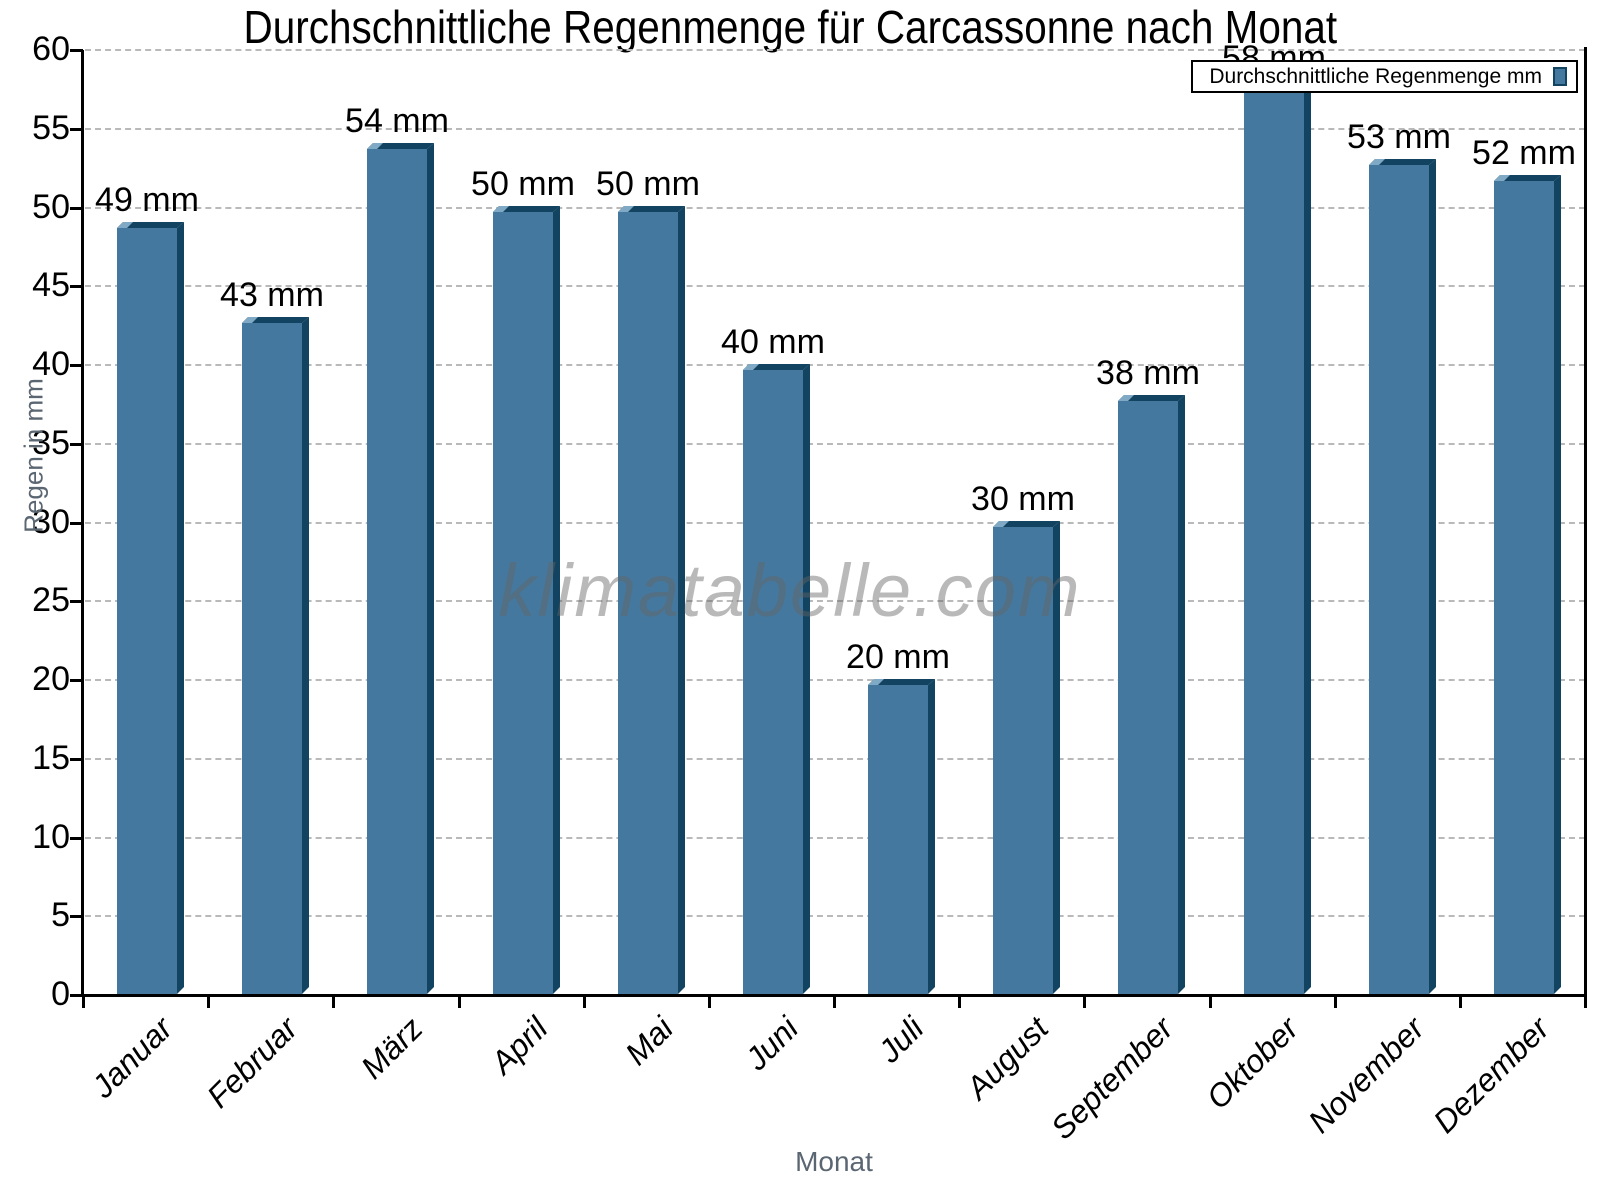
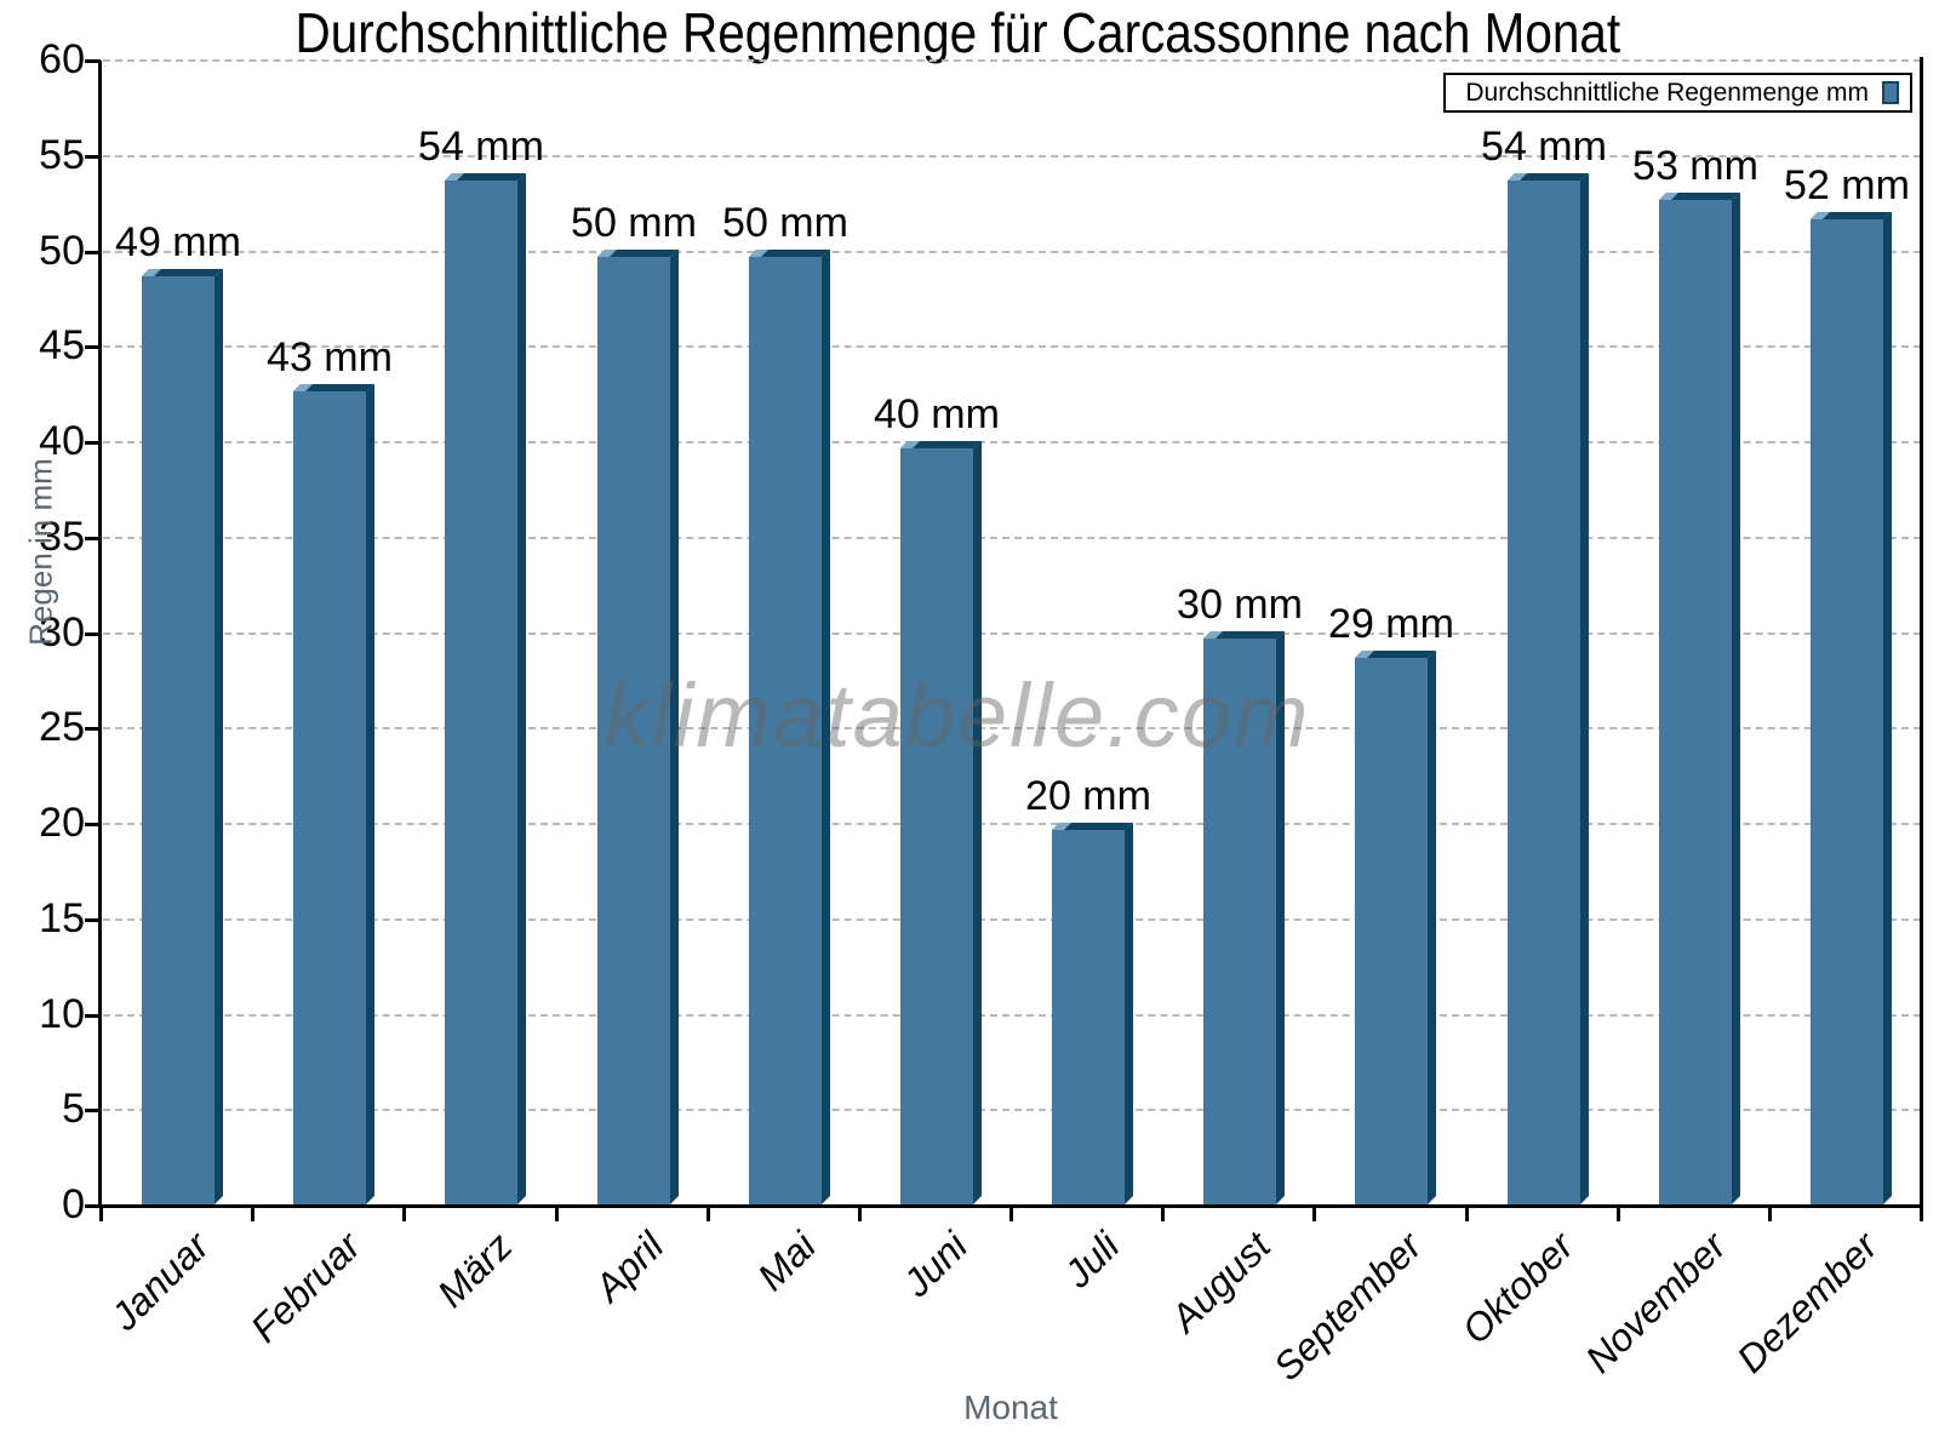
September: 38 -> 29
Oktober: 58 -> 54
